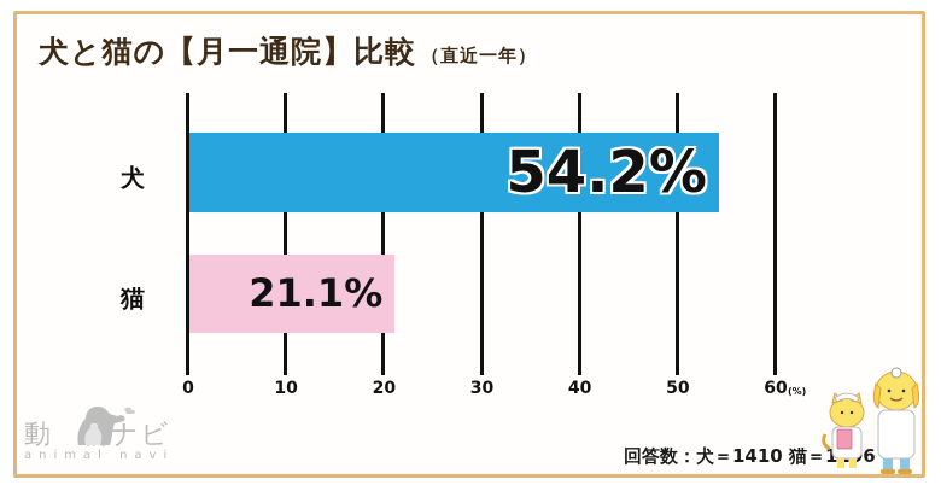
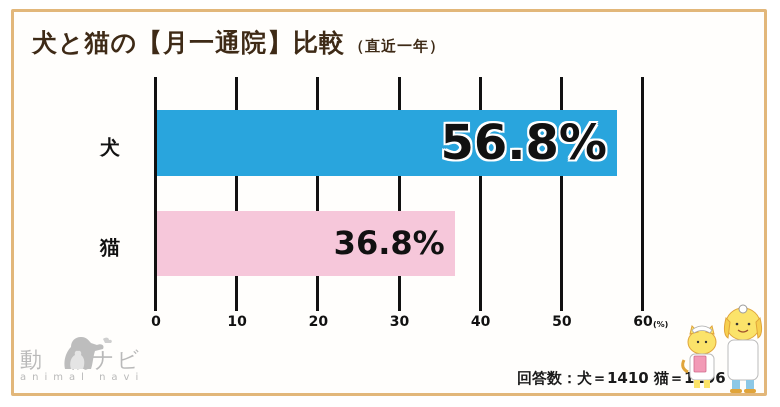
犬: 54.2% -> 56.8%
猫: 21.1% -> 36.8%
